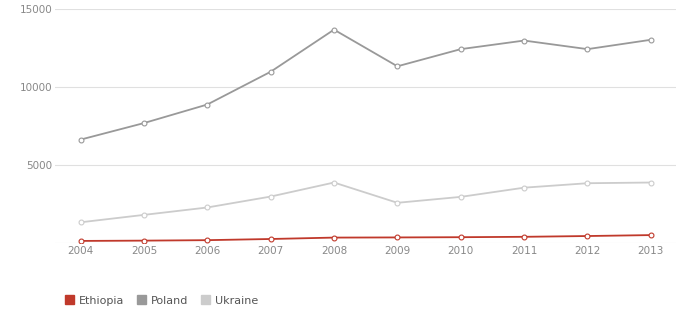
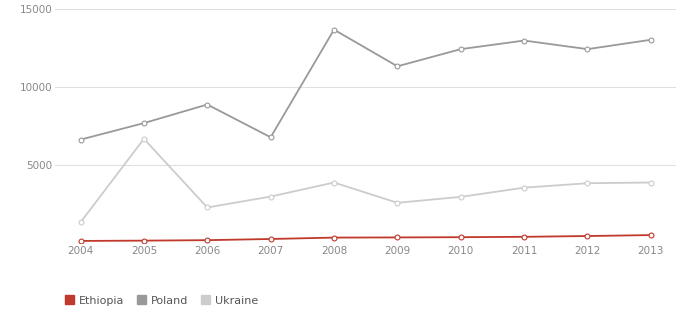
Ukraine/2005: 1800 -> 6700
Poland/2007: 11000 -> 6800
